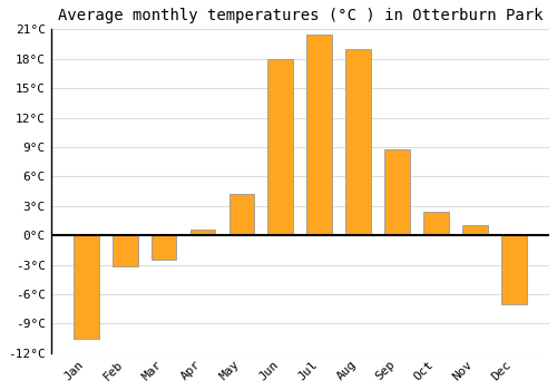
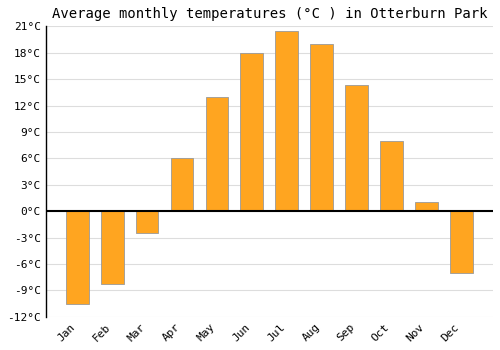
Feb: -3.2°C -> -8.3°C
Apr: 0.6°C -> 6.0°C
May: 4.2°C -> 13.0°C
Sep: 8.8°C -> 14.3°C
Oct: 2.4°C -> 8.0°C
